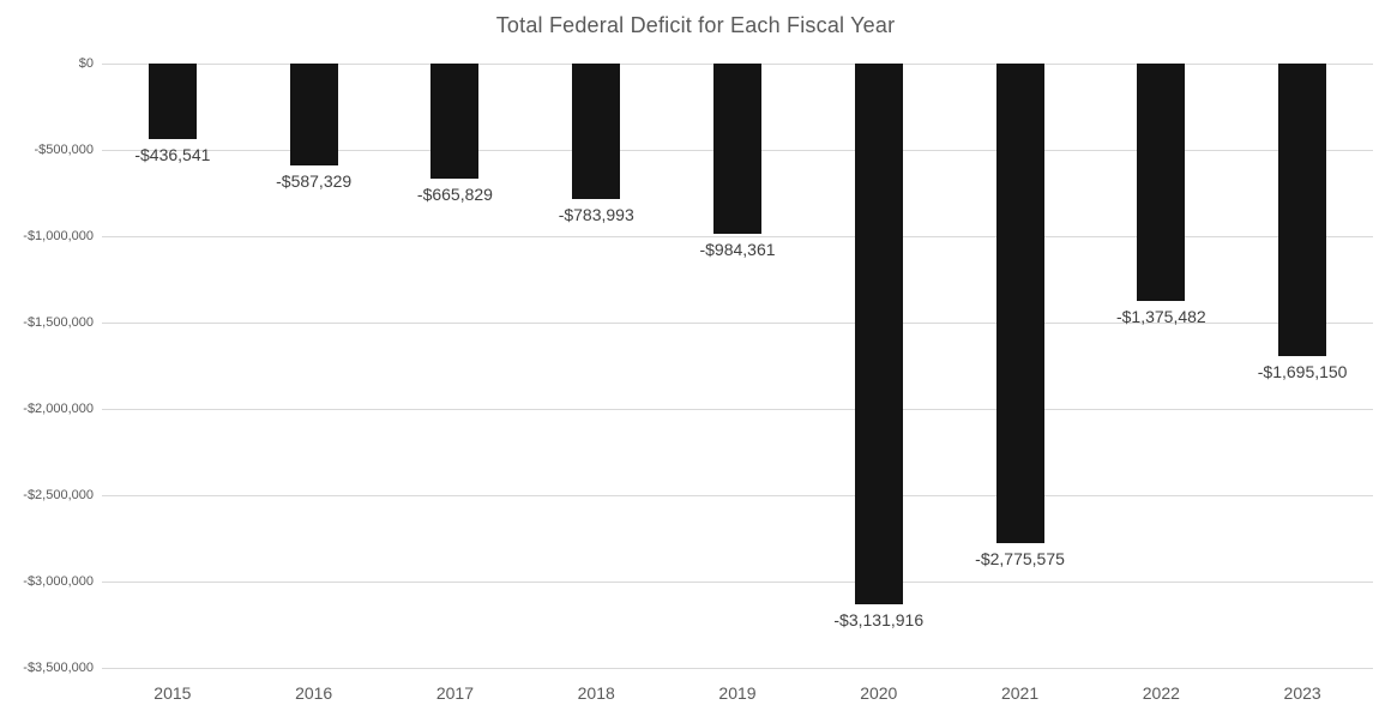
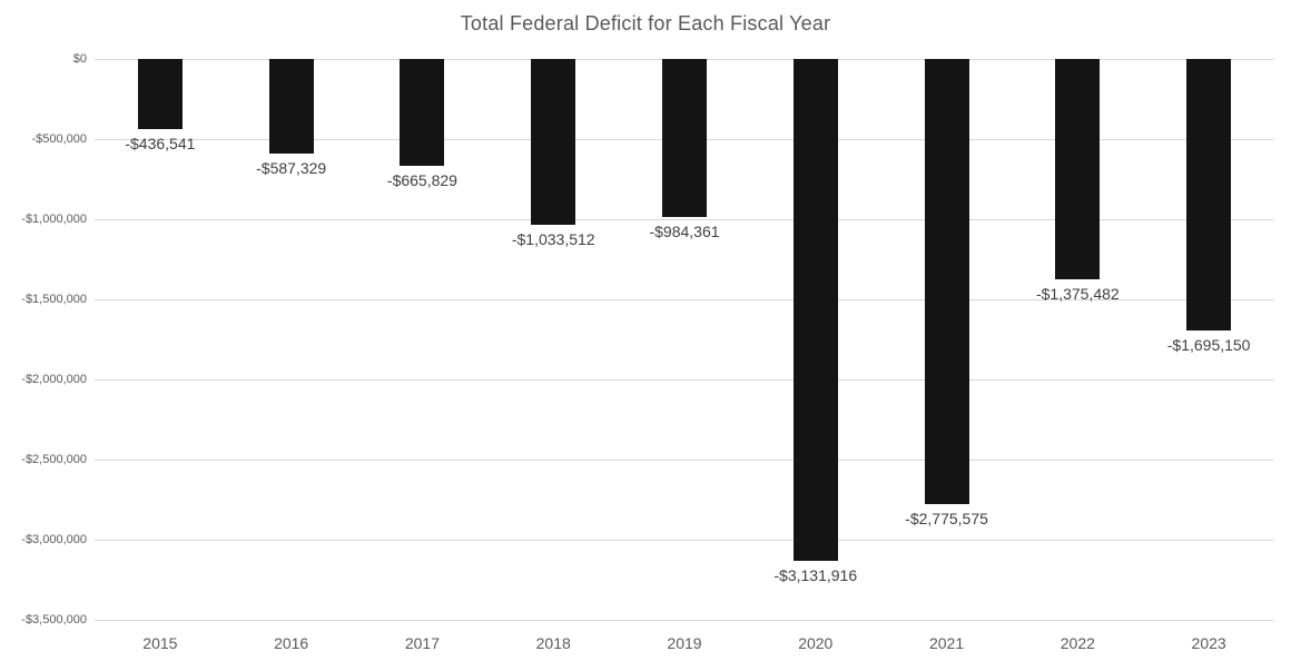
2018: -$783,993 -> -$1,033,512
